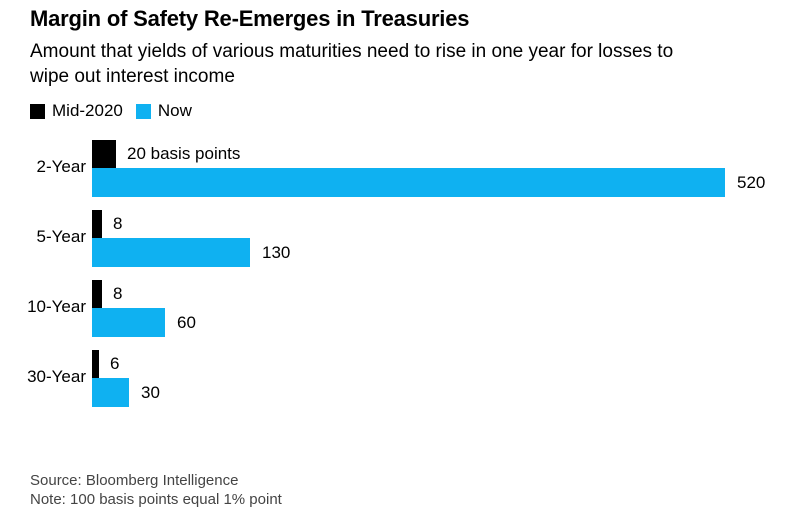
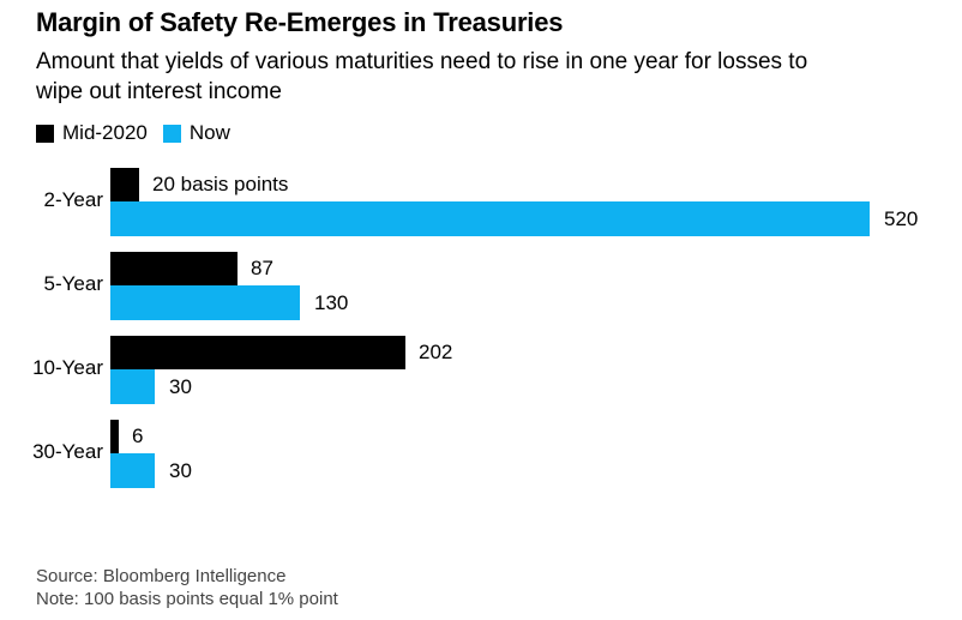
Mid-2020/5-Year: 8 -> 87
Mid-2020/10-Year: 8 -> 202
Now/10-Year: 60 -> 30
